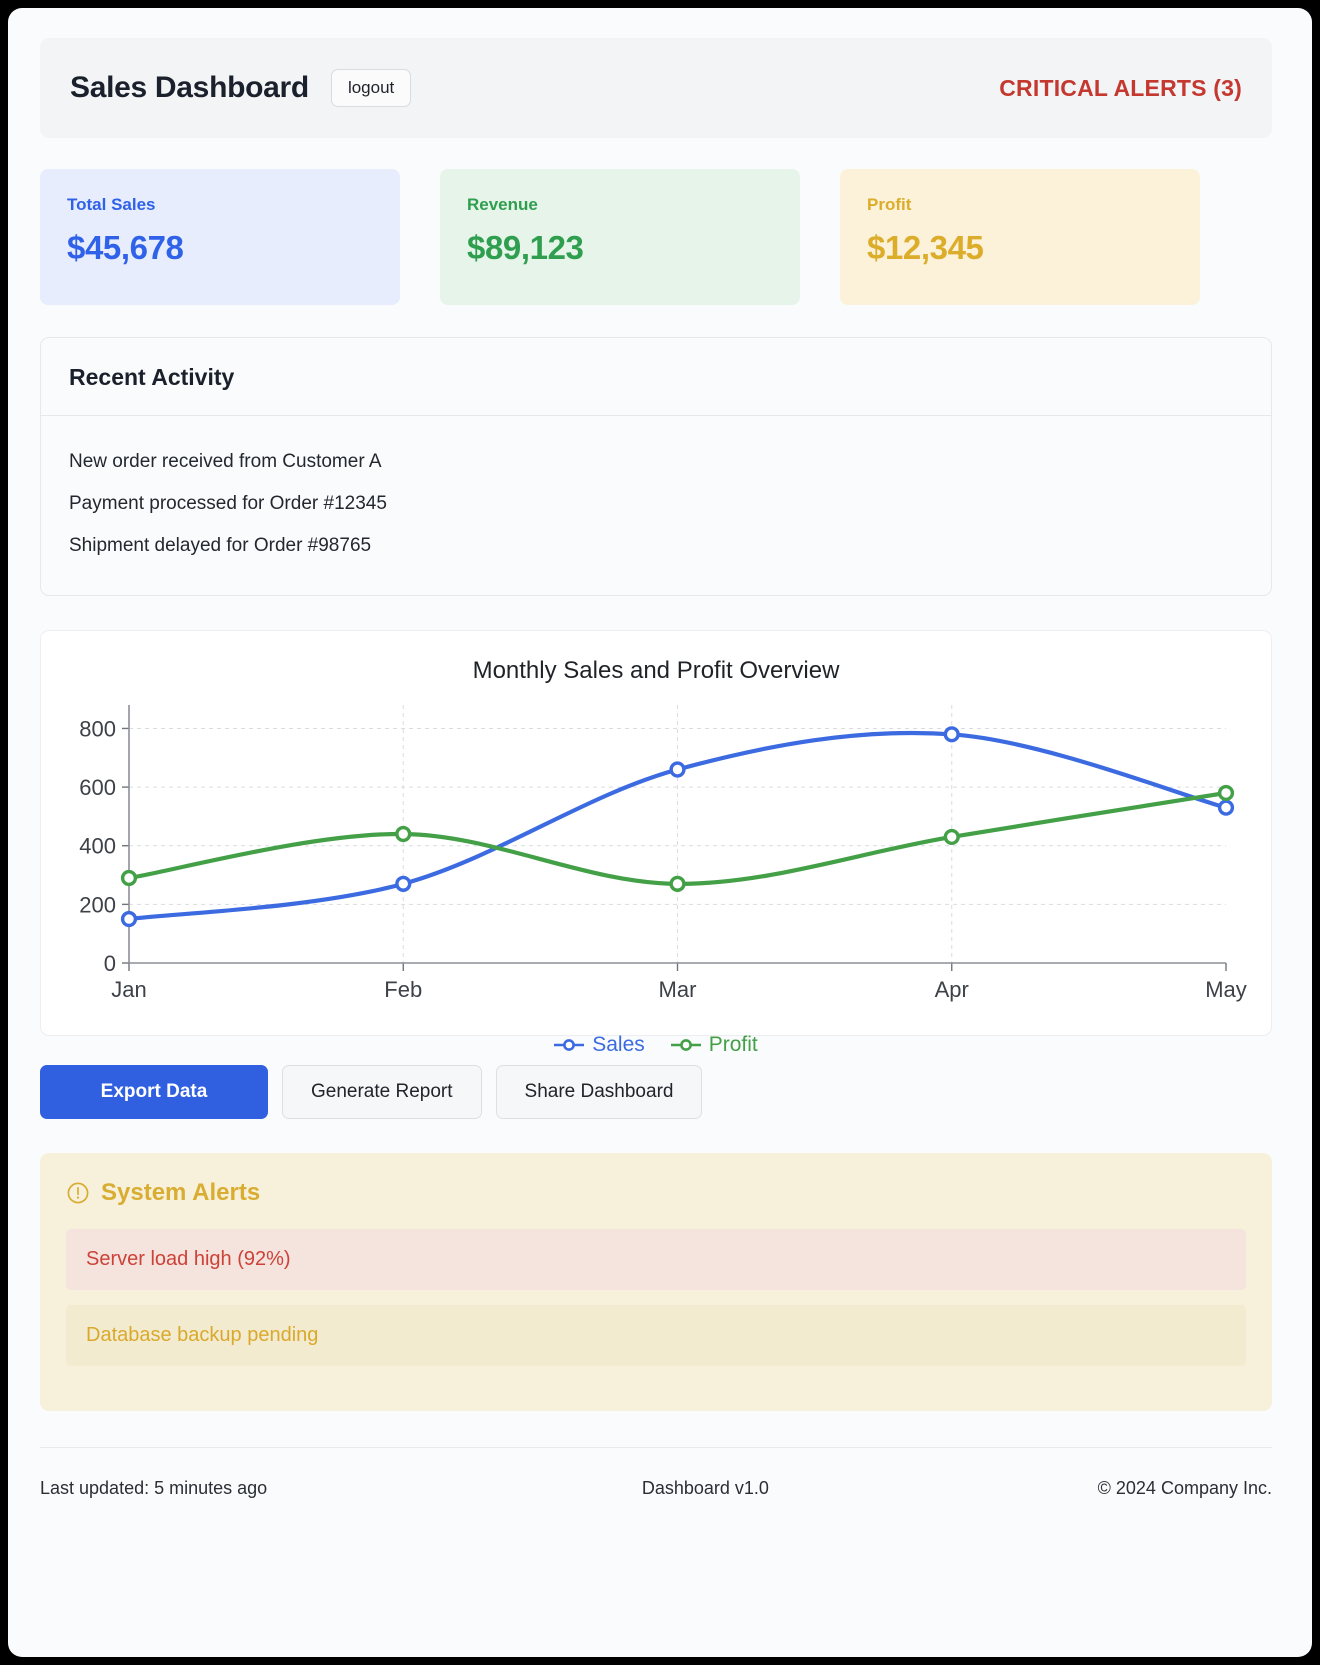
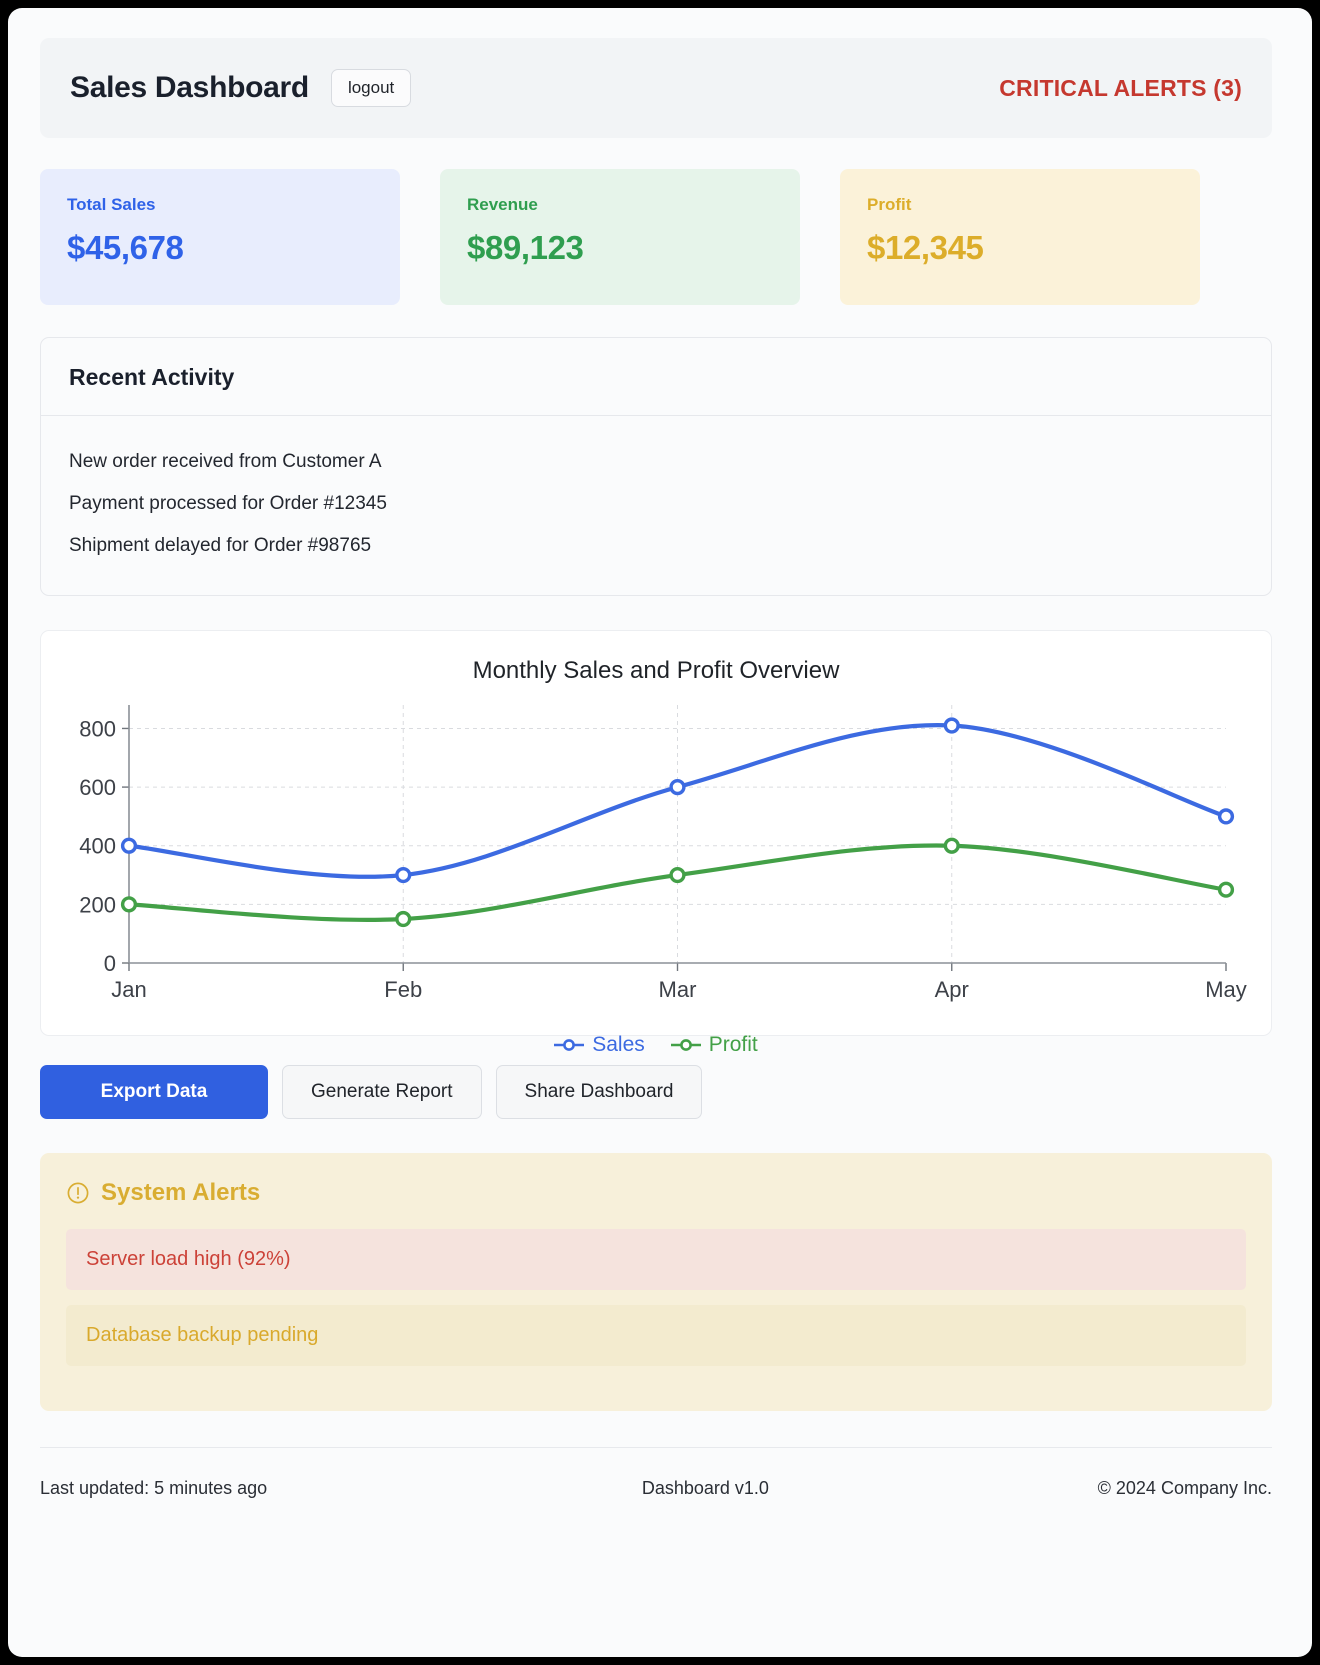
Sales/Jan: 150 -> 400
Profit/Jan: 290 -> 200
Sales/Feb: 270 -> 300
Profit/Feb: 440 -> 150
Sales/Mar: 660 -> 600
Profit/Mar: 270 -> 300
Sales/Apr: 780 -> 810
Profit/Apr: 430 -> 400
Sales/May: 530 -> 500
Profit/May: 580 -> 250
